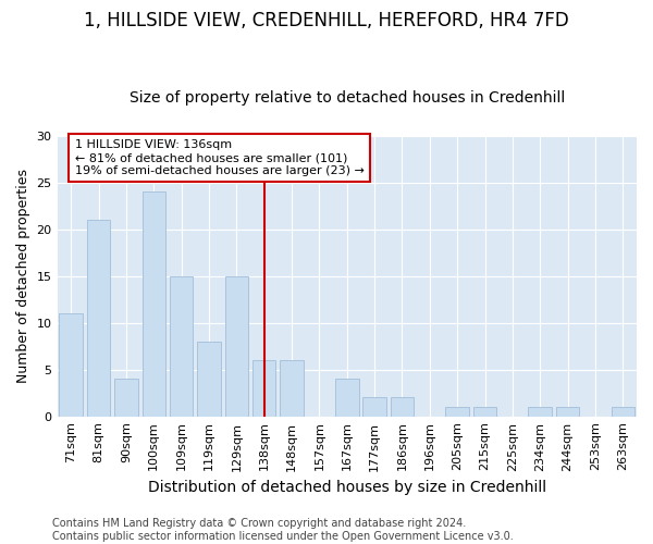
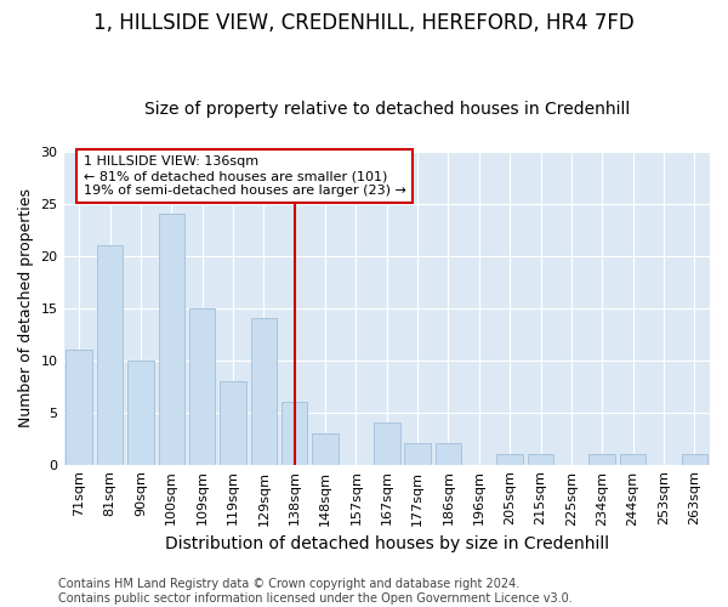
90sqm: 4 -> 10
129sqm: 15 -> 14
148sqm: 6 -> 3
